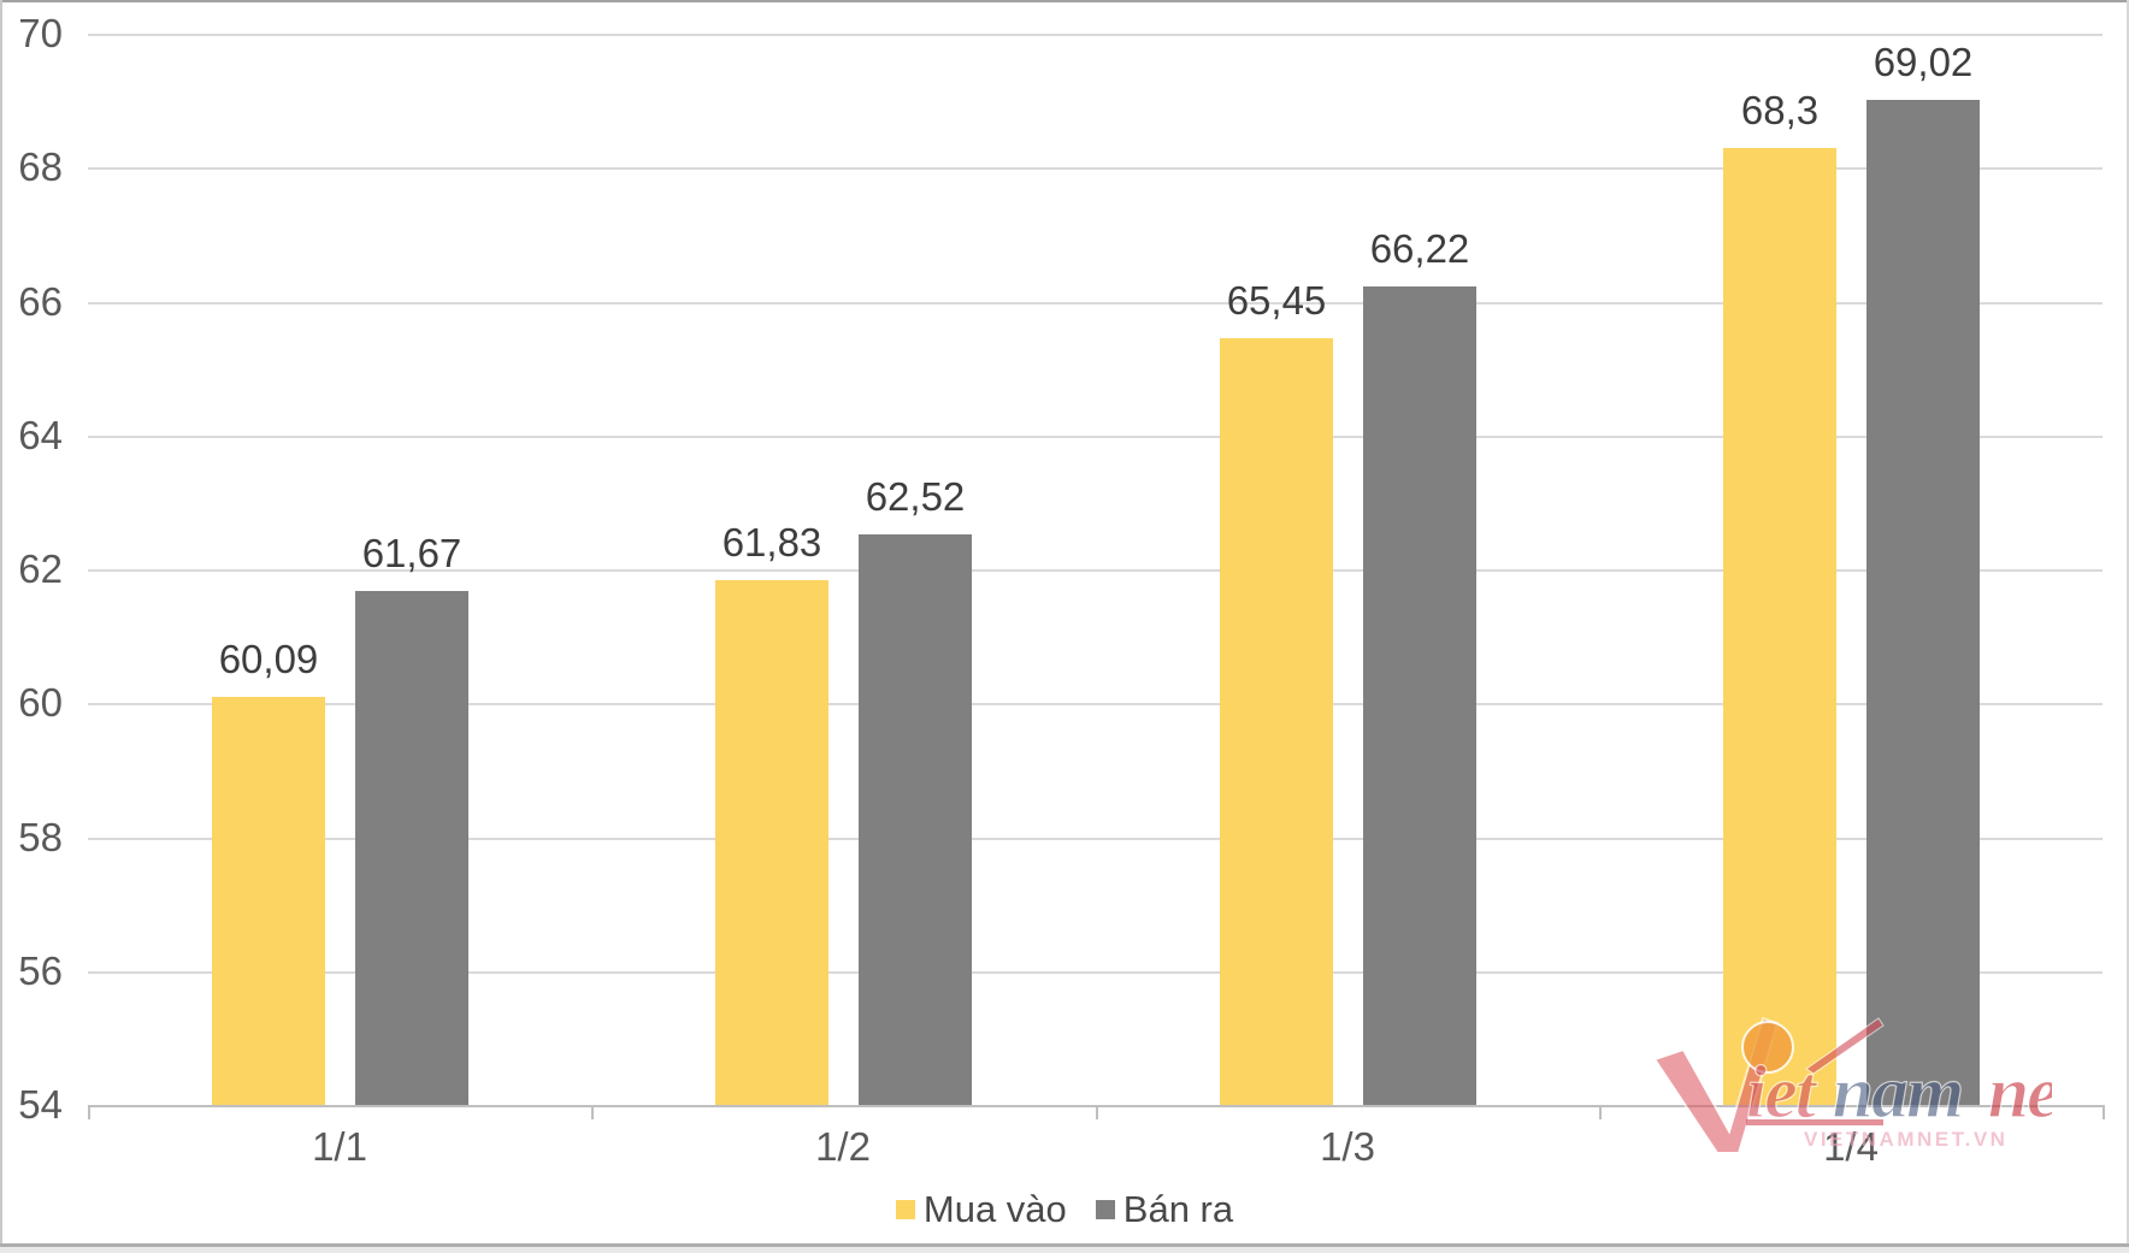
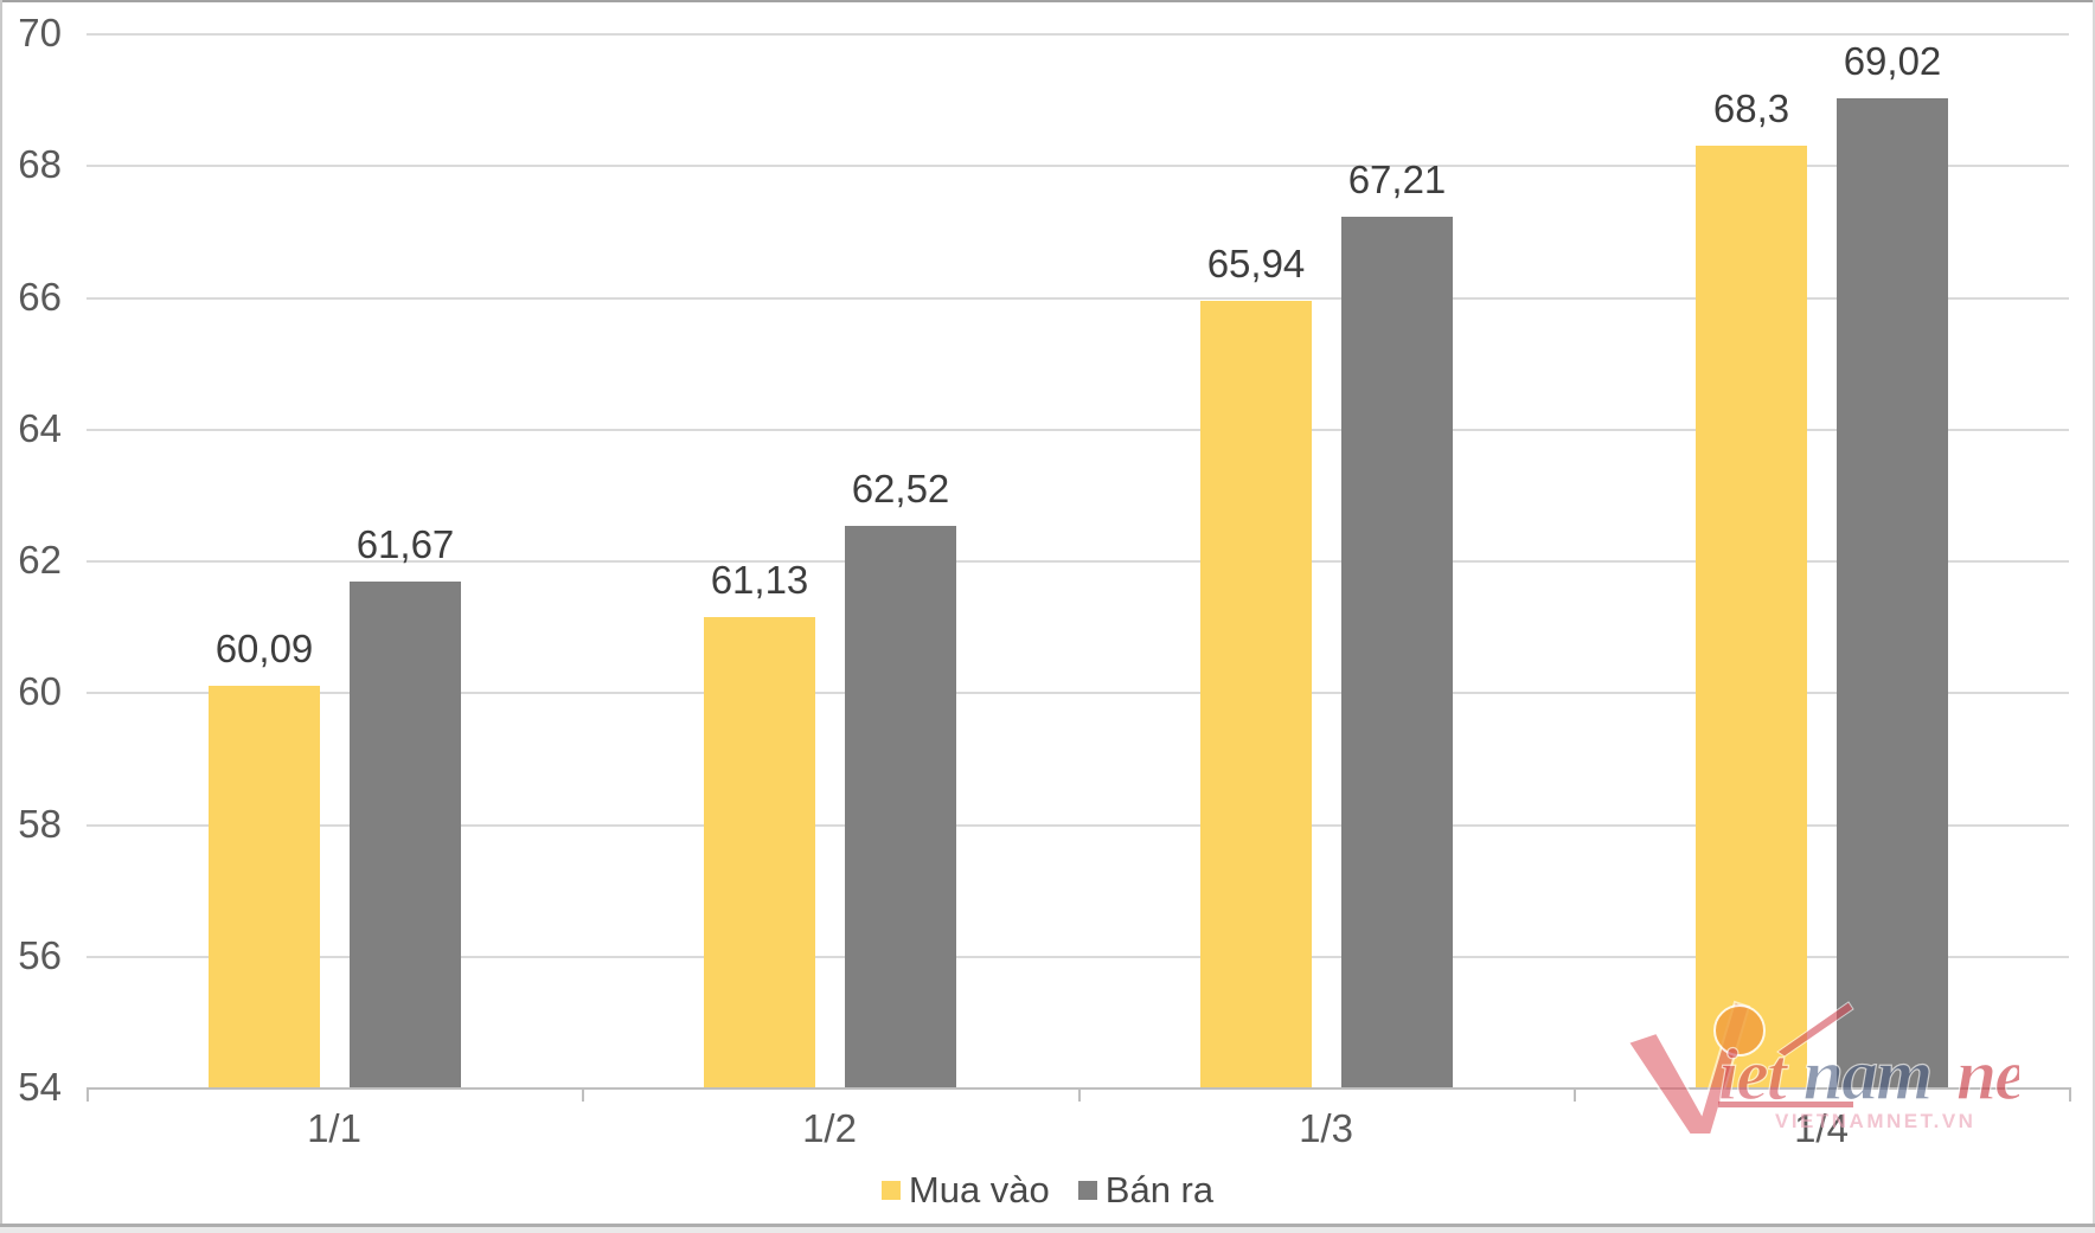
Mua vào/1/2: 61,83 -> 61,13
Mua vào/1/3: 65,45 -> 65,94
Bán ra/1/3: 66,22 -> 67,21
